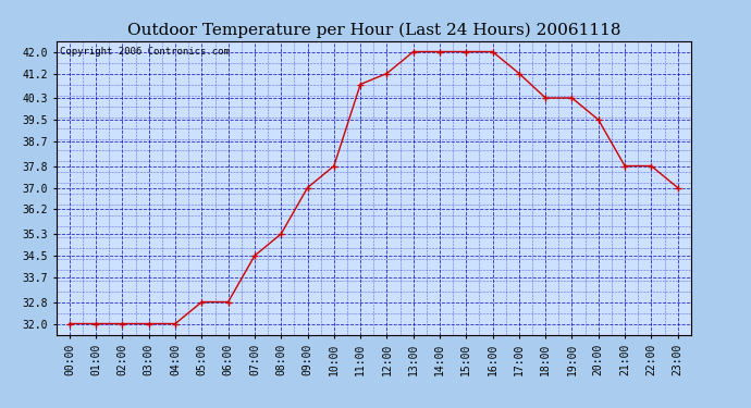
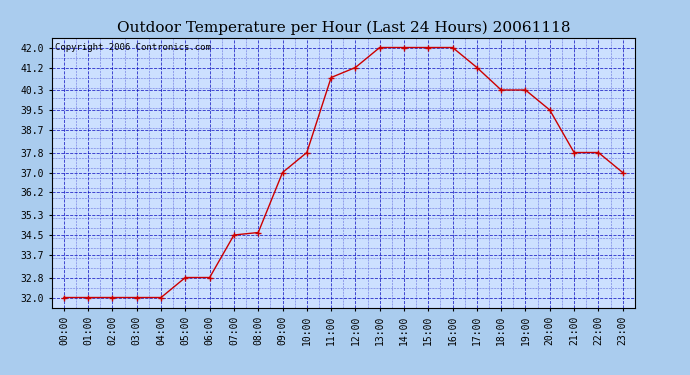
08:00: 35.3 -> 34.6
